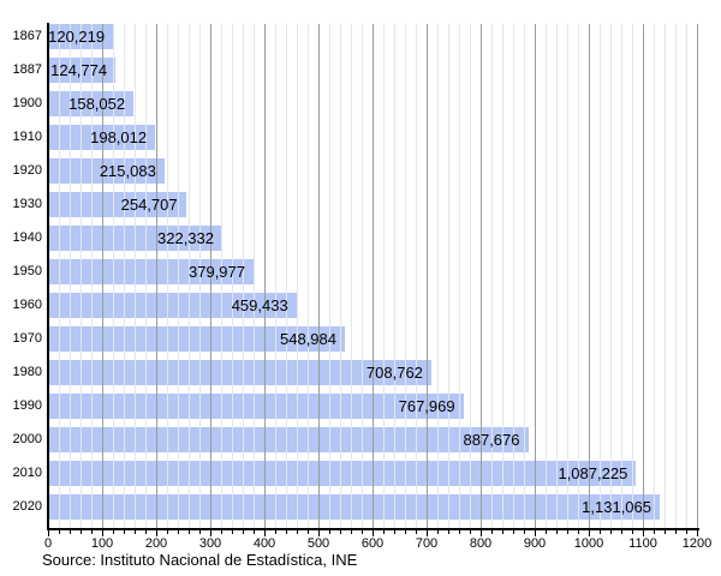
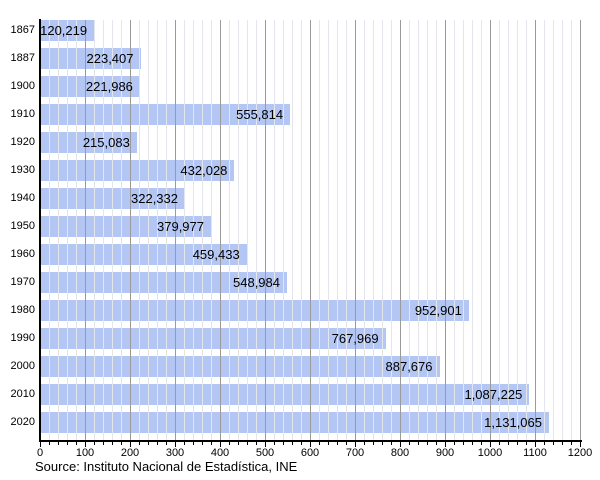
1887: 124,774 -> 223,407
1900: 158,052 -> 221,986
1910: 198,012 -> 555,814
1930: 254,707 -> 432,028
1980: 708,762 -> 952,901
